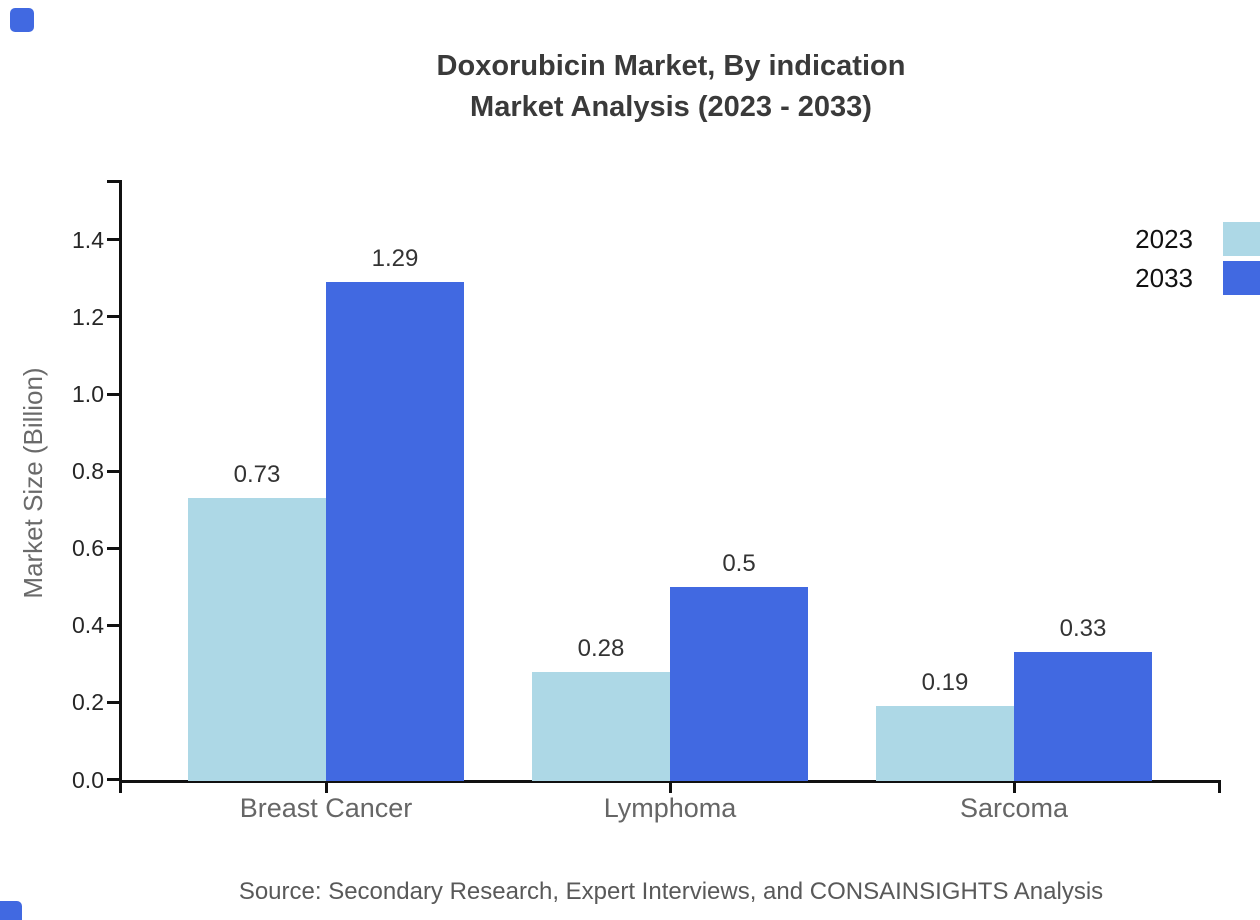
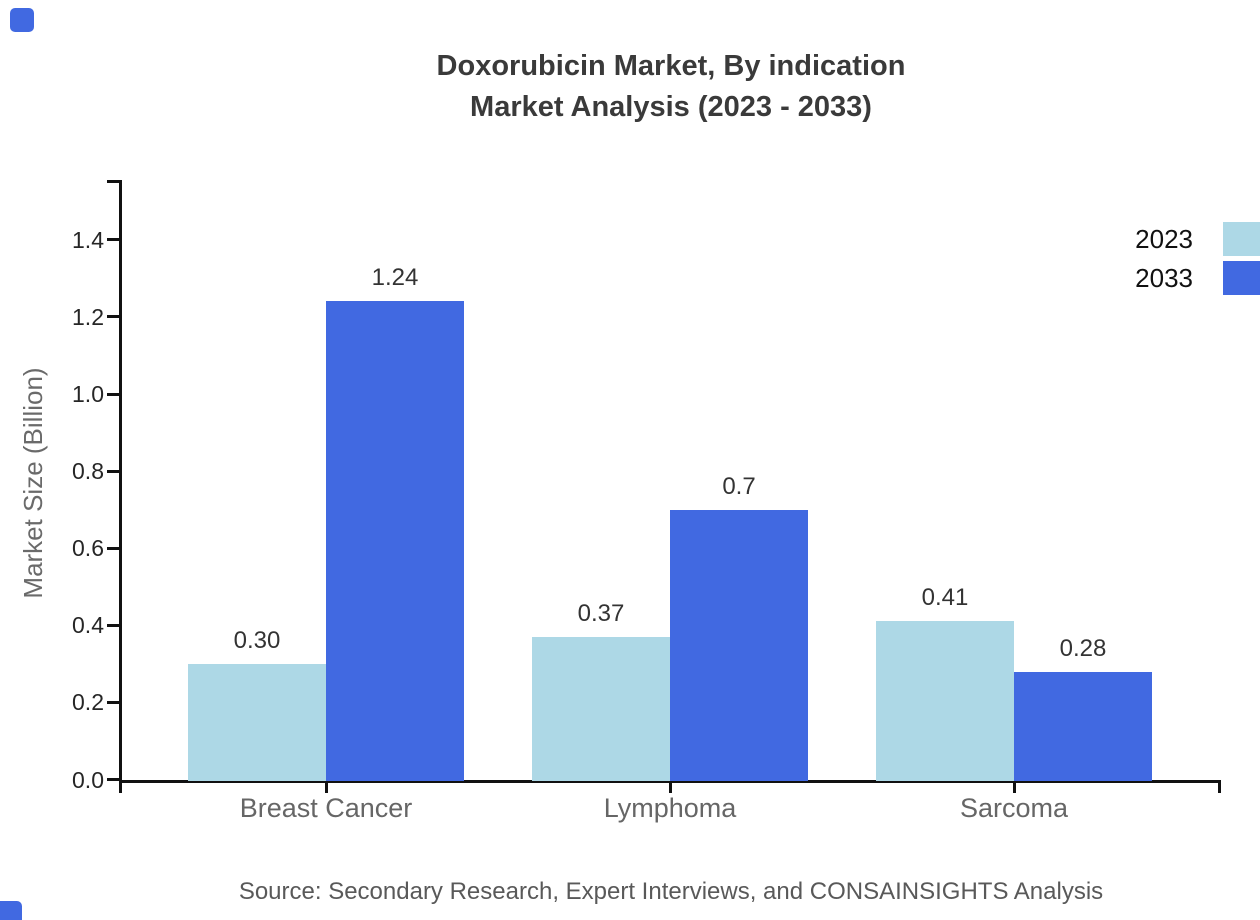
2023/Breast Cancer: 0.73 -> 0.30
2033/Breast Cancer: 1.29 -> 1.24
2023/Lymphoma: 0.28 -> 0.37
2033/Lymphoma: 0.5 -> 0.7
2023/Sarcoma: 0.19 -> 0.41
2033/Sarcoma: 0.33 -> 0.28
